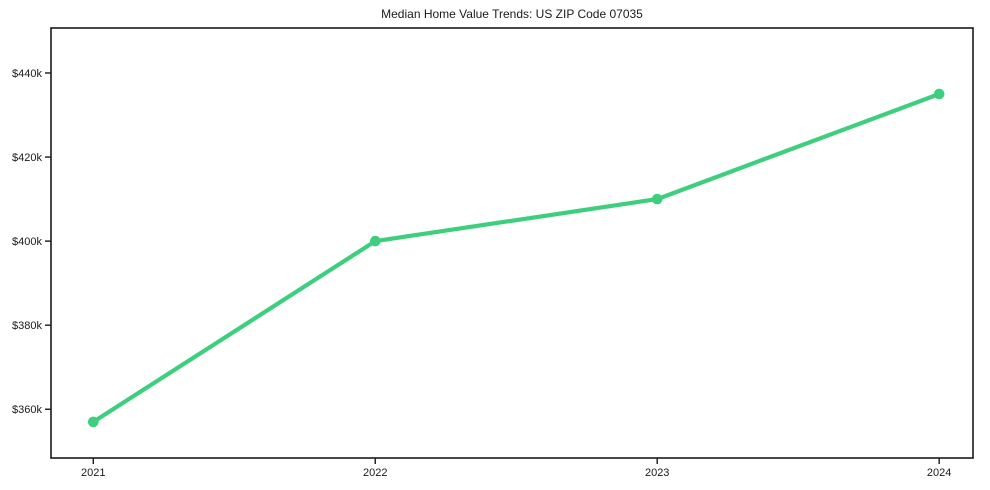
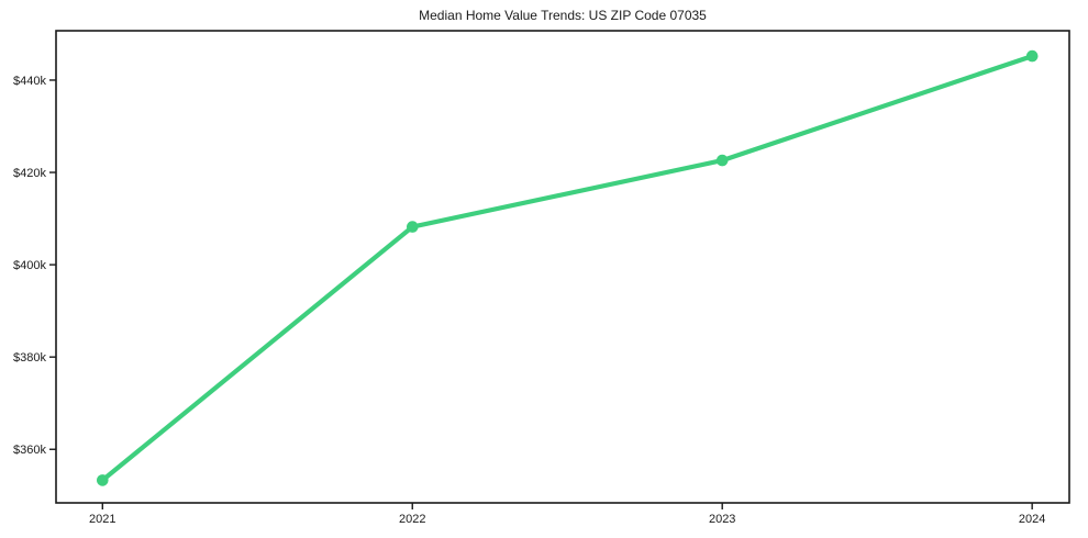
2021: $357k -> $353k
2022: $400k -> $408k
2023: $410k -> $423k
2024: $435k -> $445k
